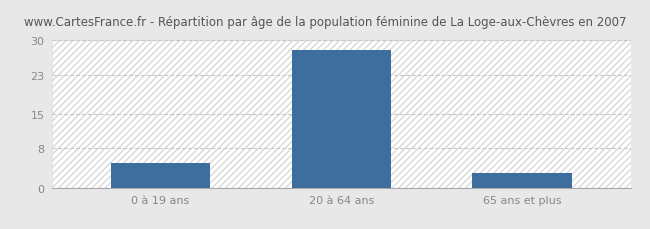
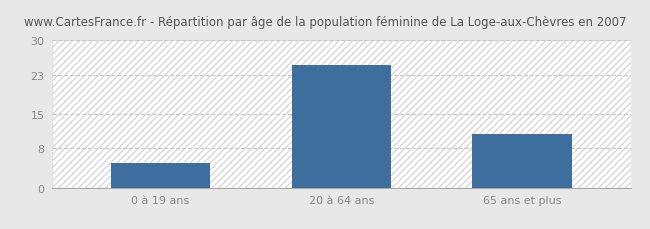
20 à 64 ans: 28 -> 25
65 ans et plus: 3 -> 11
